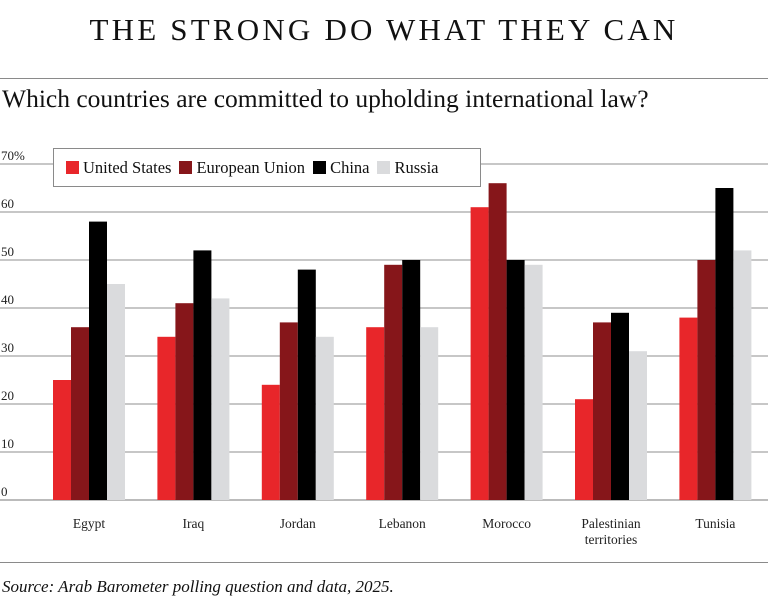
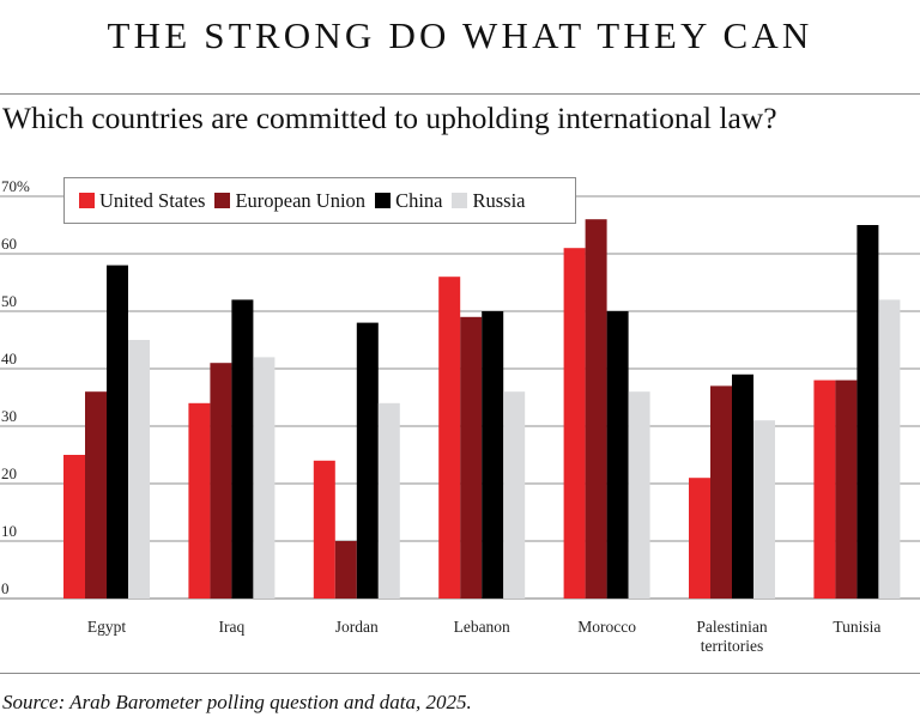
European Union/Jordan: 37% -> 10%
United States/Lebanon: 36% -> 56%
Russia/Morocco: 49% -> 36%
European Union/Tunisia: 50% -> 38%
